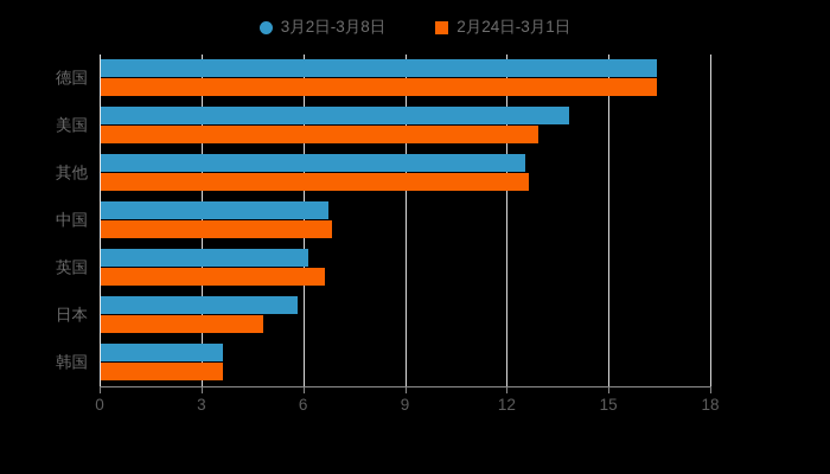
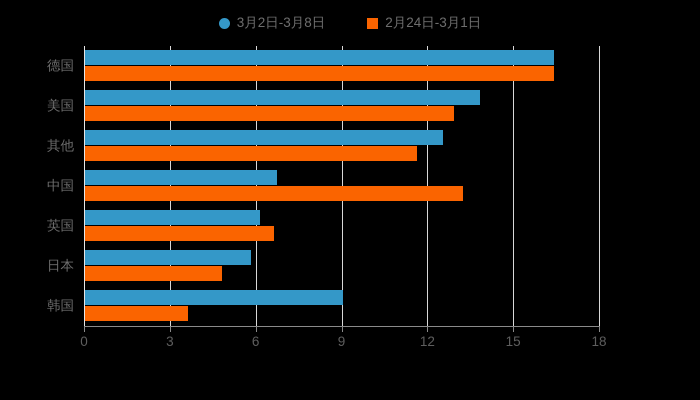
2月24日-3月1日/其他: 12.6 -> 11.6
2月24日-3月1日/中国: 6.8 -> 13.2
3月2日-3月8日/韩国: 3.6 -> 9.0
